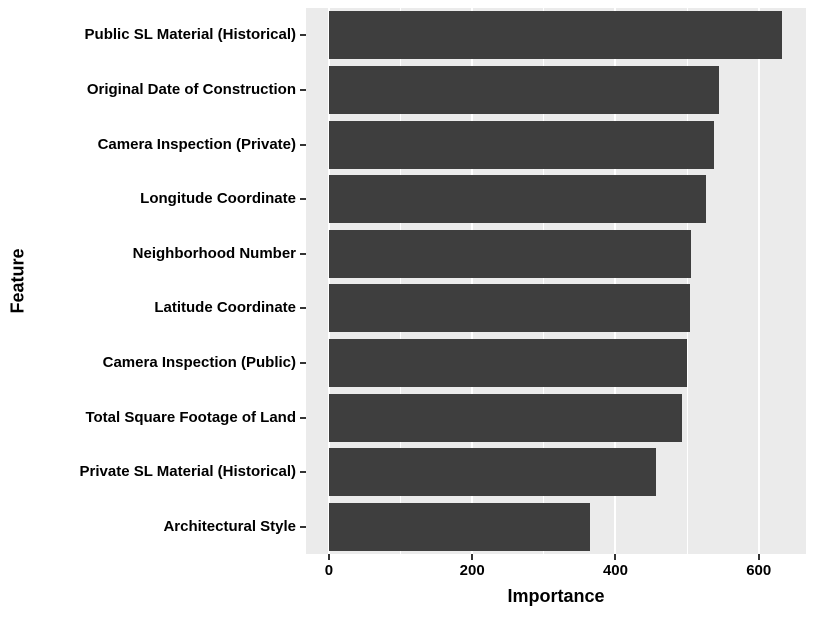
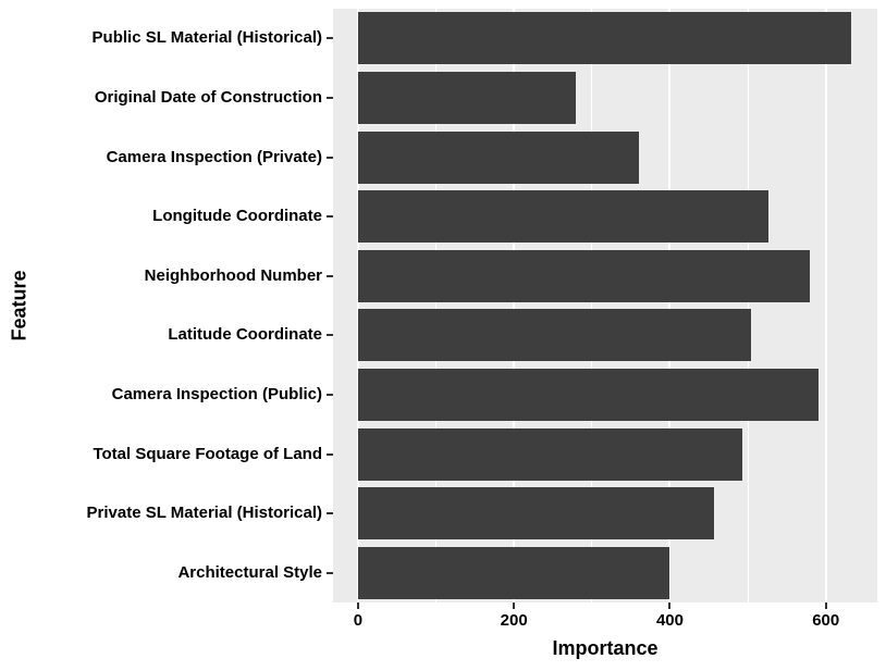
Original Date of Construction: 540 -> 280
Camera Inspection (Private): 540 -> 360
Neighborhood Number: 500 -> 580
Camera Inspection (Public): 500 -> 590
Architectural Style: 360 -> 400
